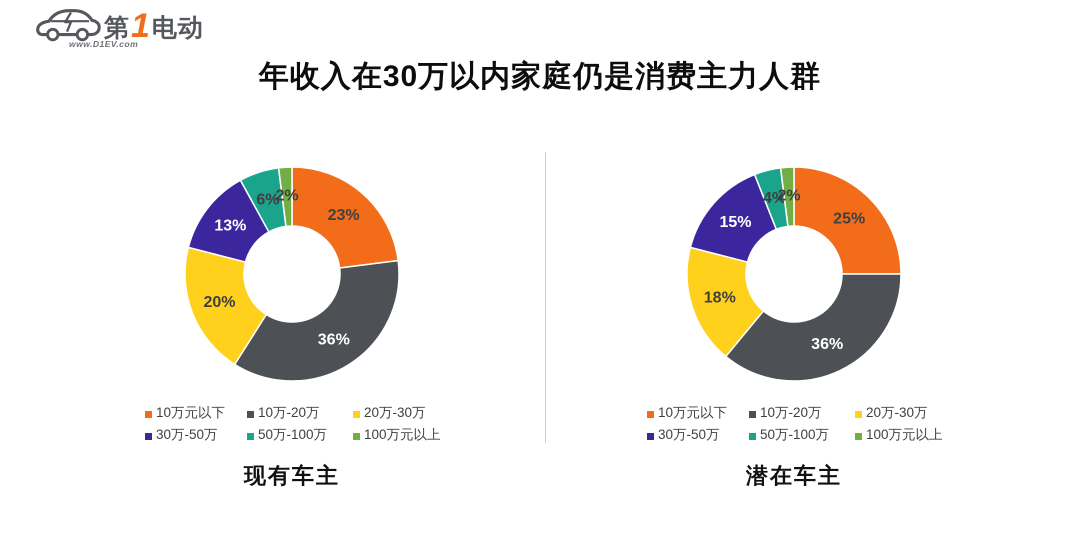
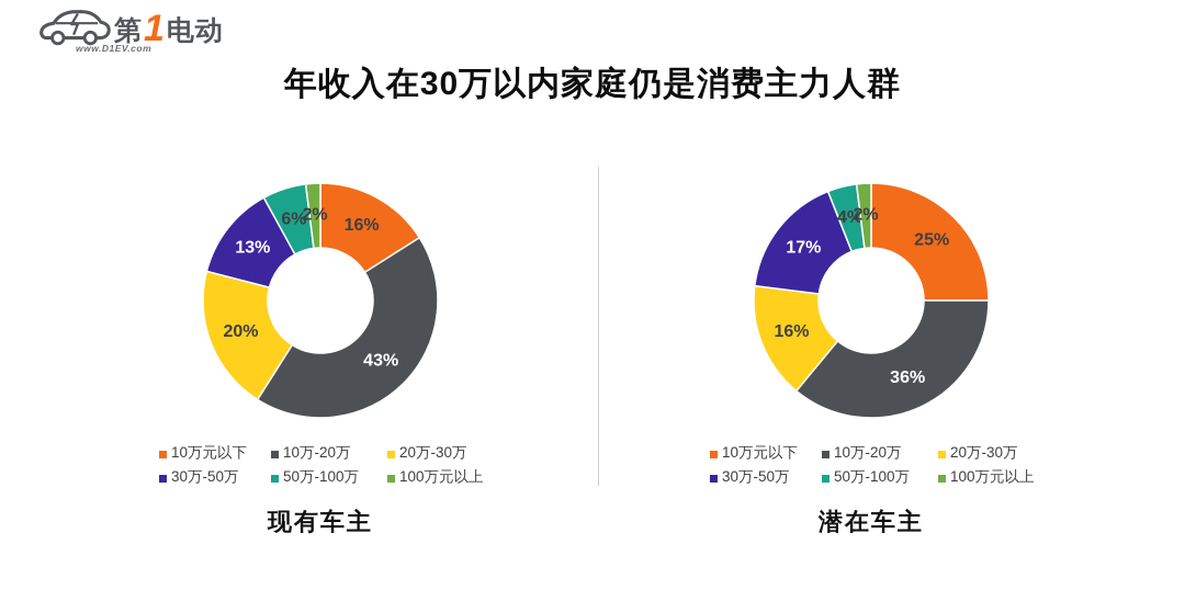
现有车主/10万元以下: 23% -> 16%
现有车主/10万-20万: 36% -> 43%
潜在车主/20万-30万: 18% -> 16%
潜在车主/30万-50万: 15% -> 17%
